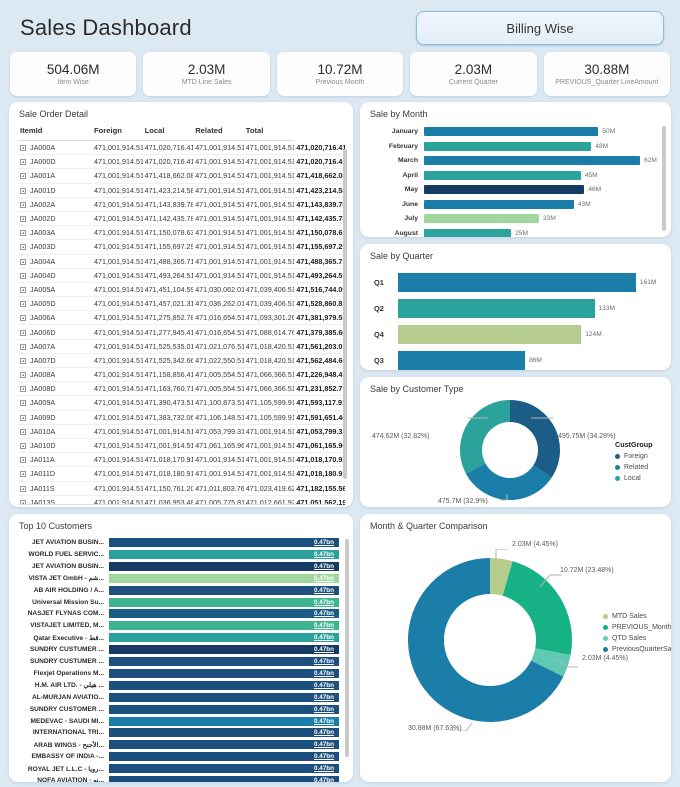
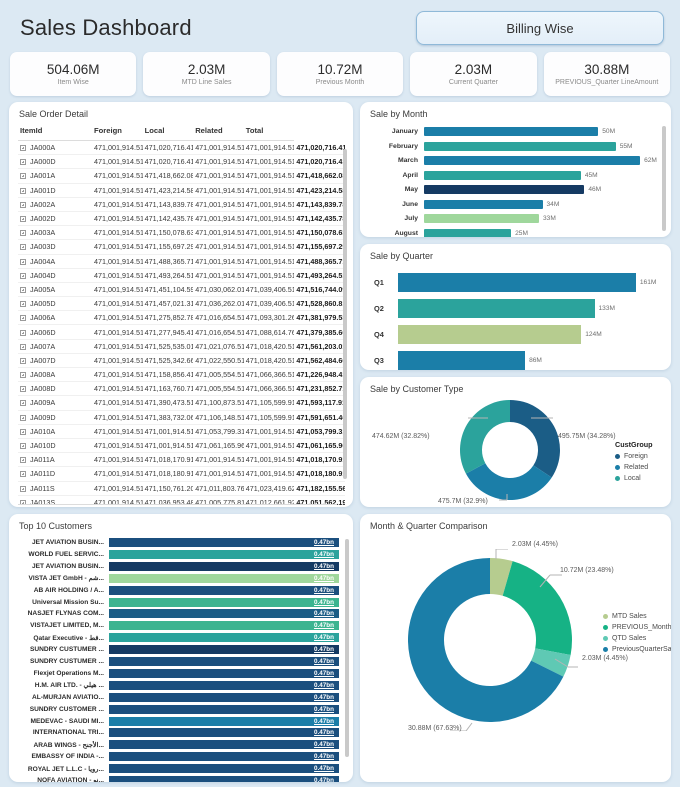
Sale by Month/February: 48M -> 55M
Sale by Month/June: 43M -> 34M
Sale by Month/September: 27M -> 33M
